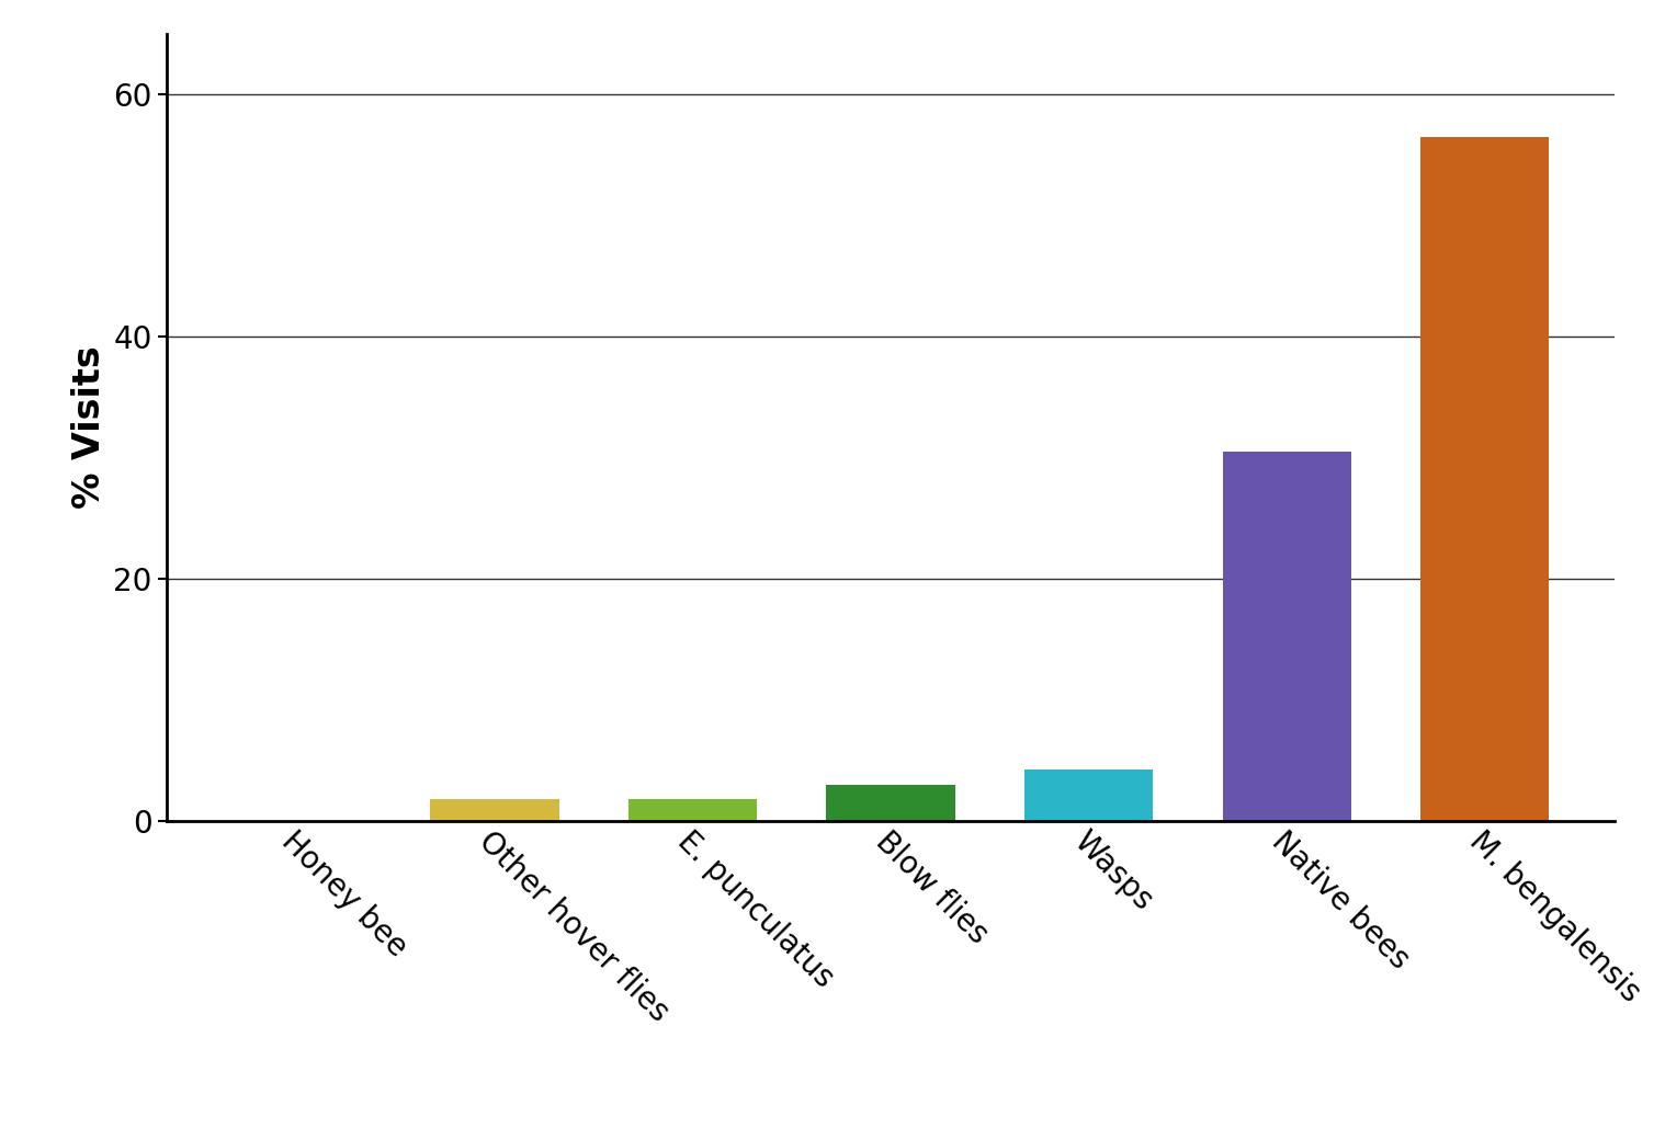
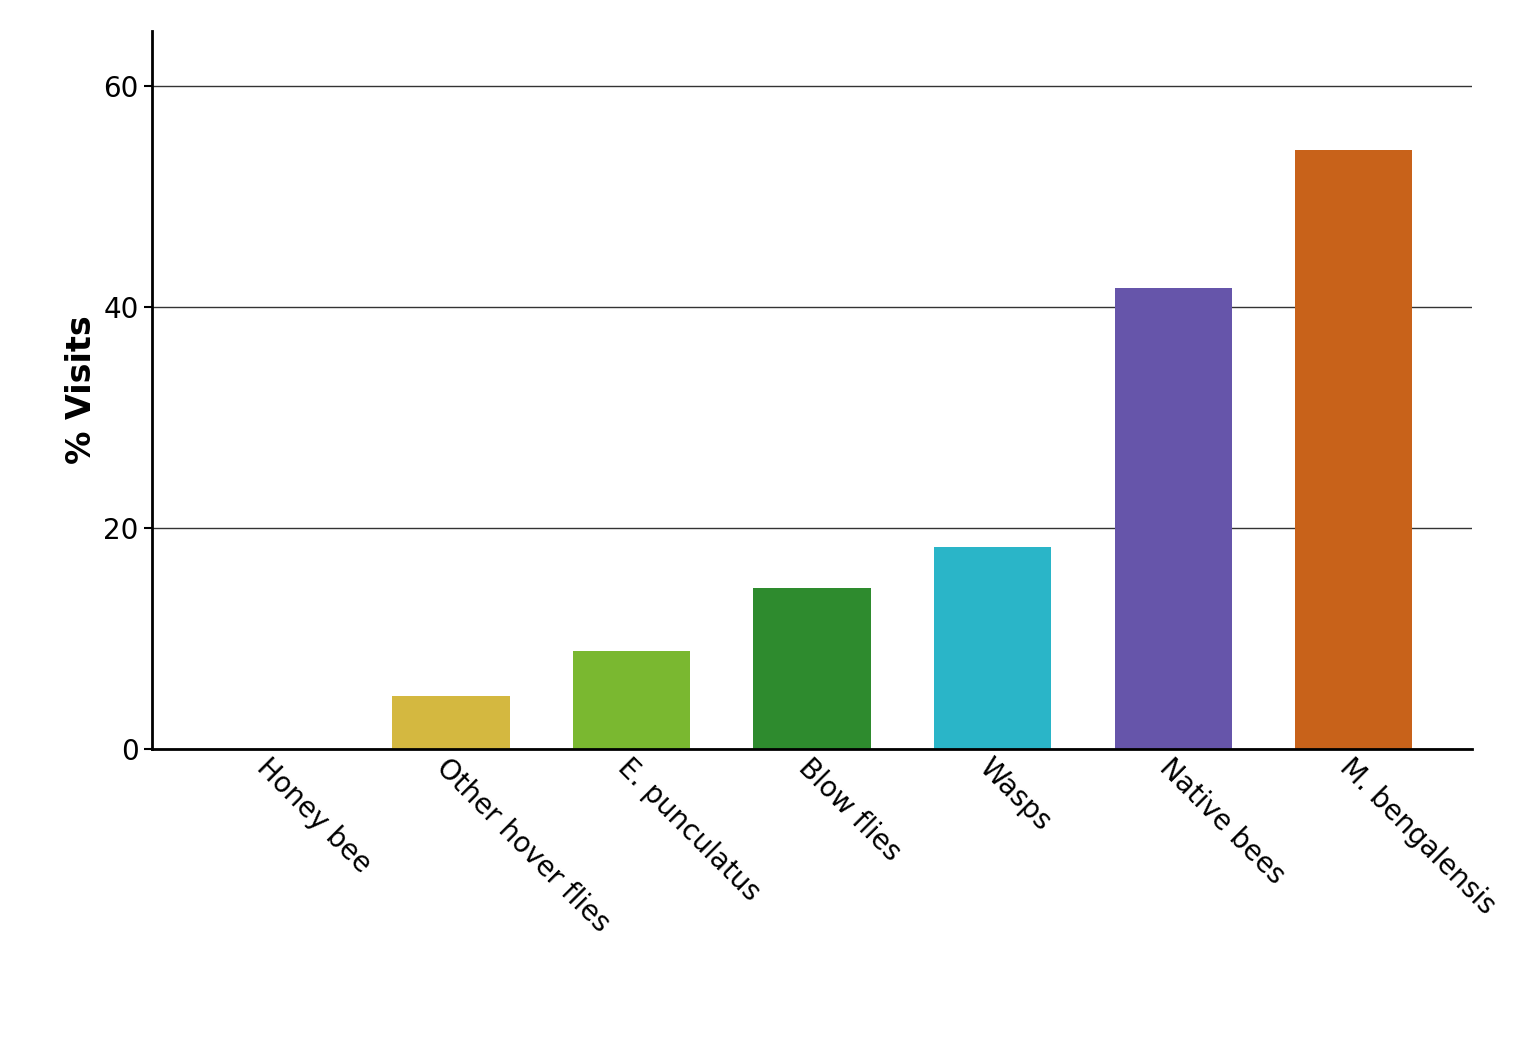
Other hover flies: 1.8 -> 4.8
E. punculatus: 1.8 -> 8.9
Blow flies: 3.0 -> 14.6
Wasps: 4.2 -> 18.3
Native bees: 30.5 -> 41.7
M. bengalensis: 56.5 -> 54.2
